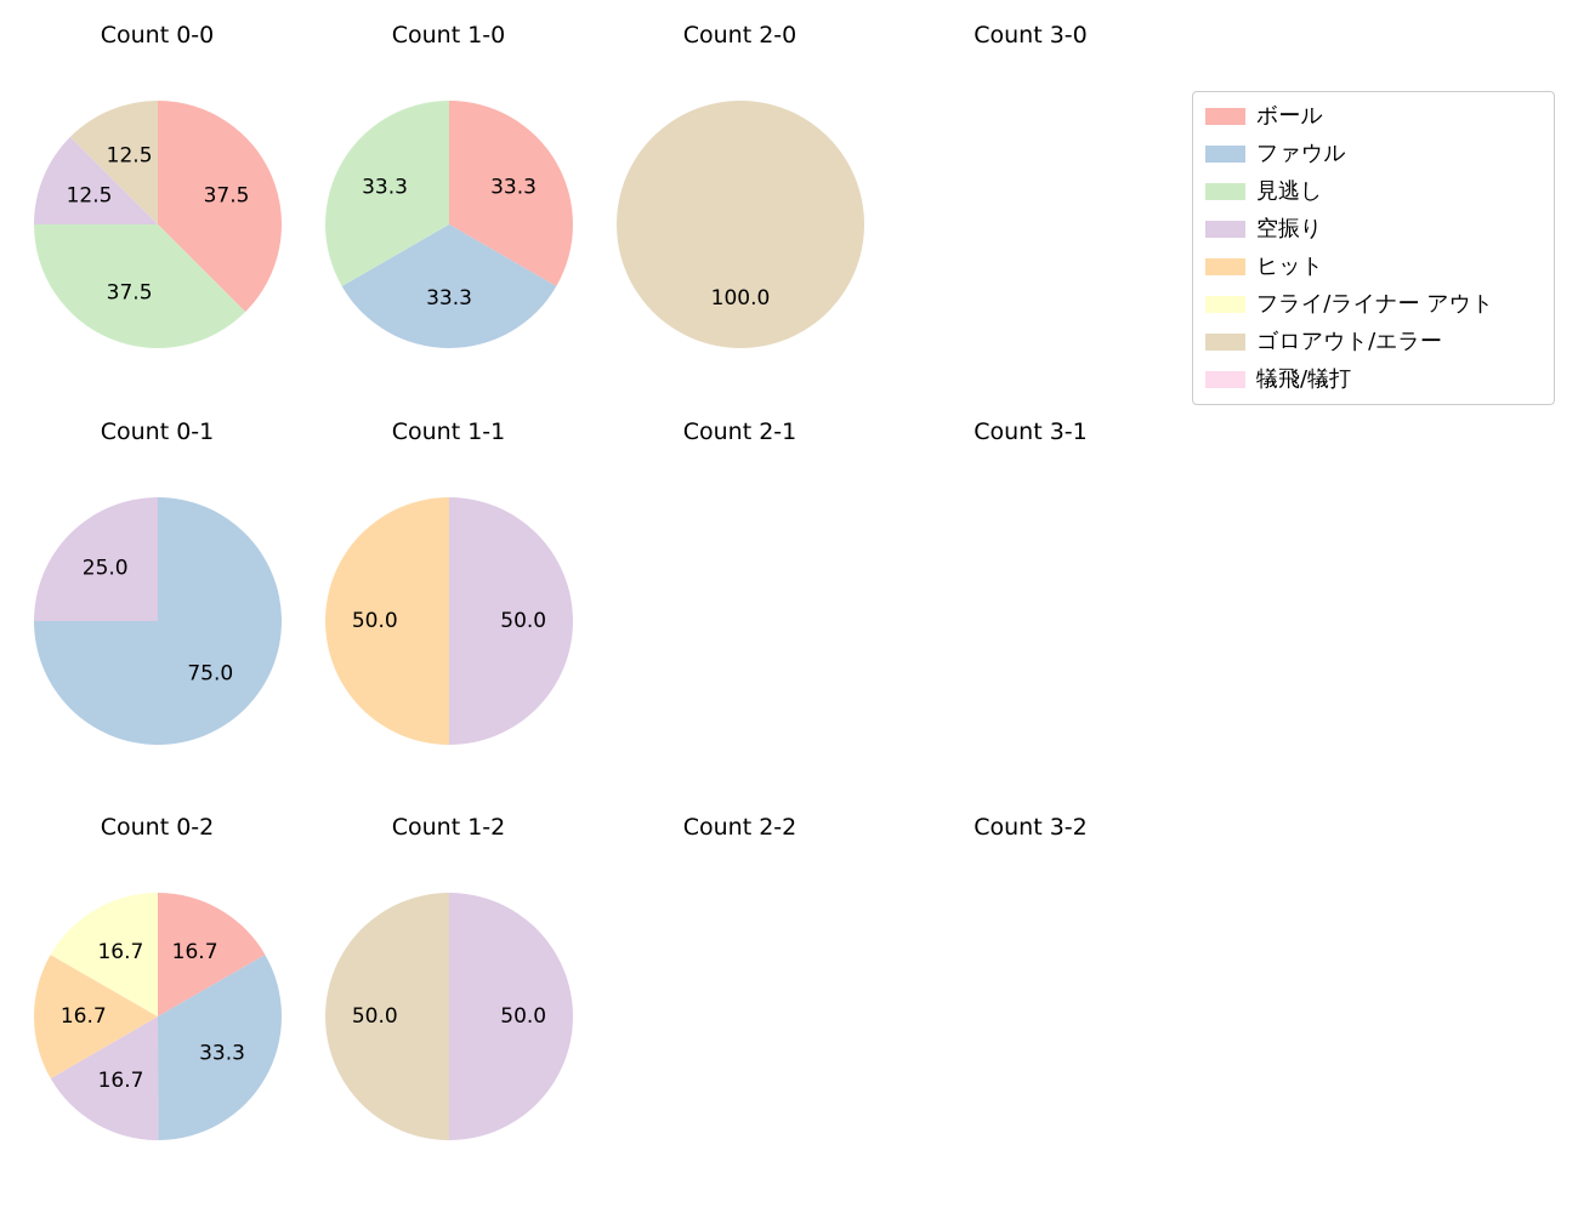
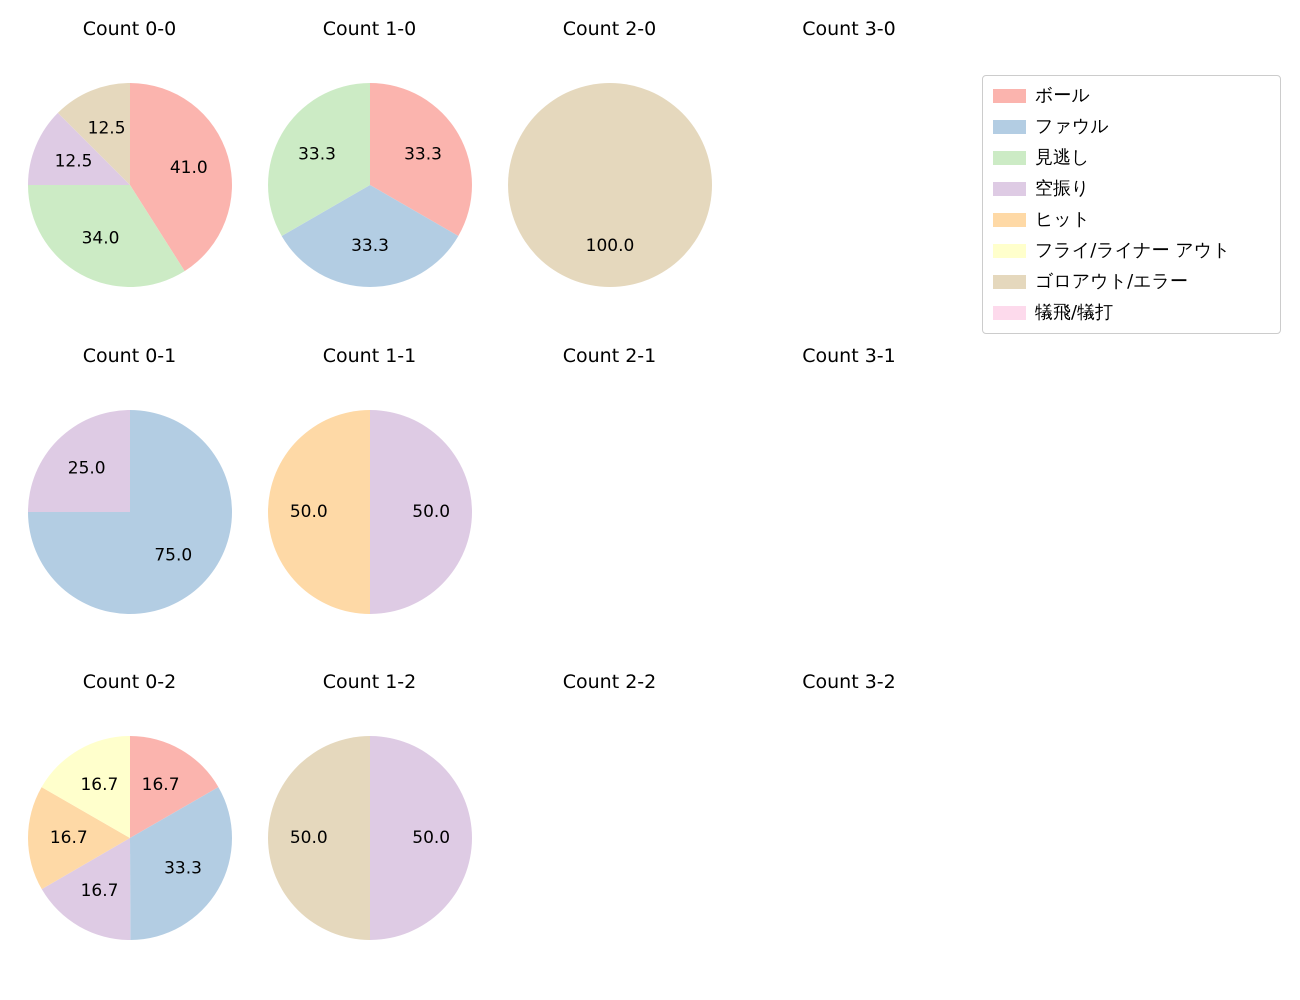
Count 0-0/ボール: 37.5 -> 41.0
Count 0-0/見逃し: 37.5 -> 34.0
